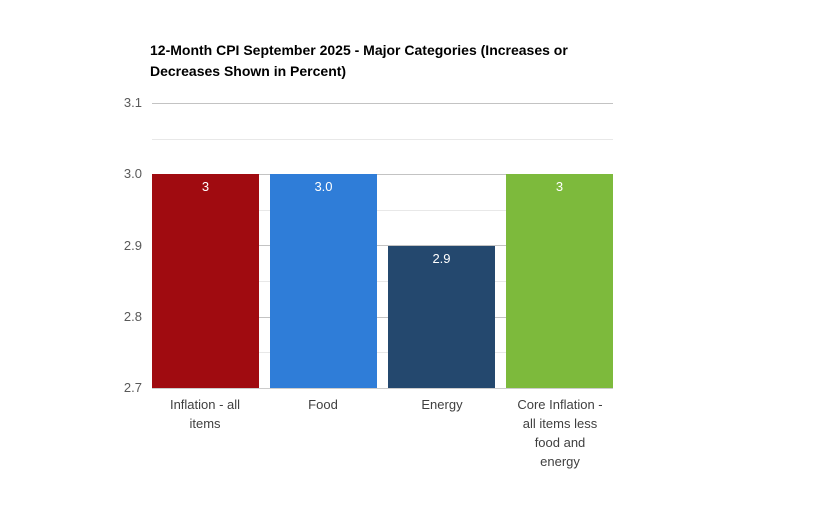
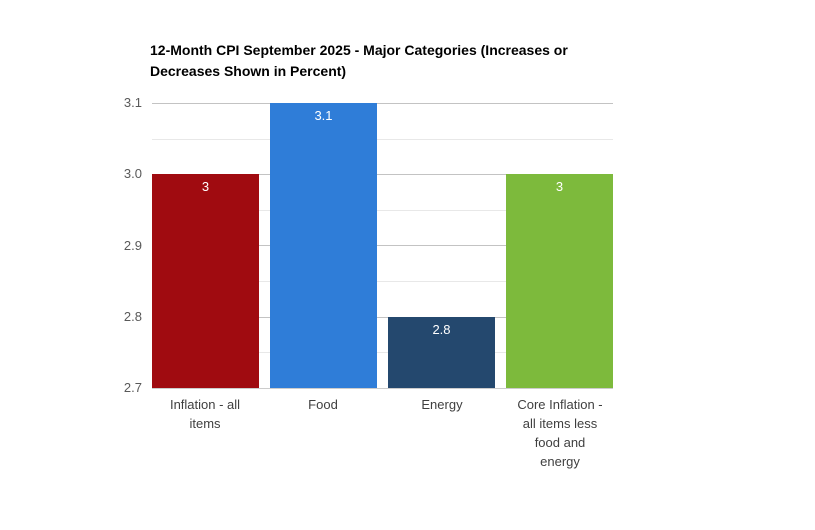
Food: 3.0 -> 3.1
Energy: 2.9 -> 2.8
